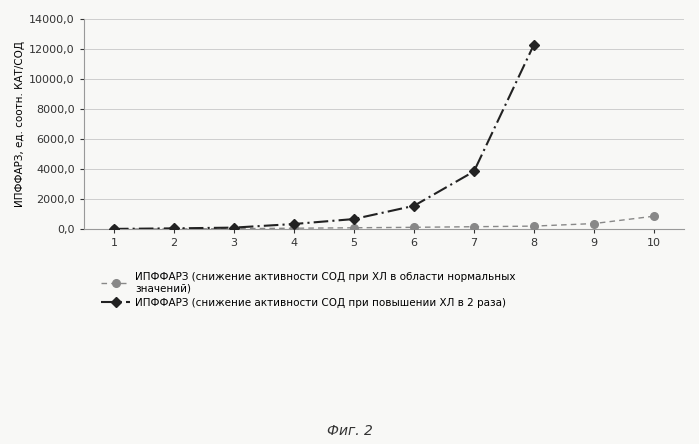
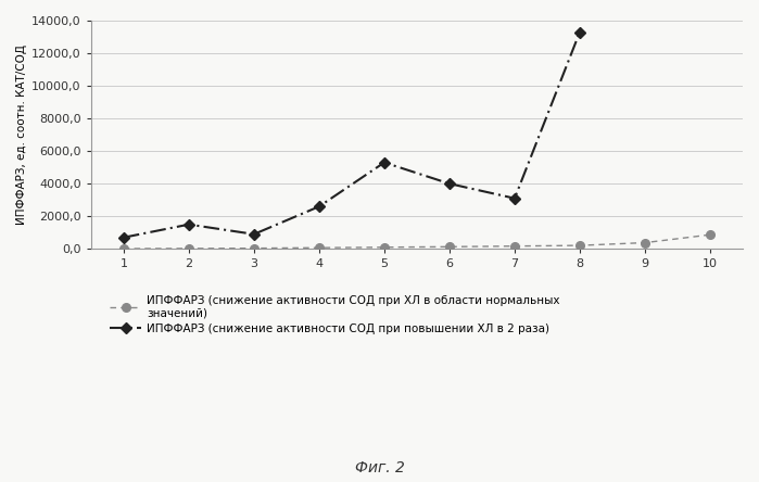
ИПФФАРЗ (снижение активности СОД при повышении ХЛ в 2 раза)/1: 0 -> 700
ИПФФАРЗ (снижение активности СОД при повышении ХЛ в 2 раза)/2: 100 -> 1500
ИПФФАРЗ (снижение активности СОД при повышении ХЛ в 2 раза)/3: 100 -> 900
ИПФФАРЗ (снижение активности СОД при повышении ХЛ в 2 раза)/4: 400 -> 2600
ИПФФАРЗ (снижение активности СОД при повышении ХЛ в 2 раза)/5: 700 -> 5300
ИПФФАРЗ (снижение активности СОД при повышении ХЛ в 2 раза)/6: 1600 -> 4000
ИПФФАРЗ (снижение активности СОД при повышении ХЛ в 2 раза)/7: 3800 -> 3100
ИПФФАРЗ (снижение активности СОД при повышении ХЛ в 2 раза)/8: 12300 -> 13300
